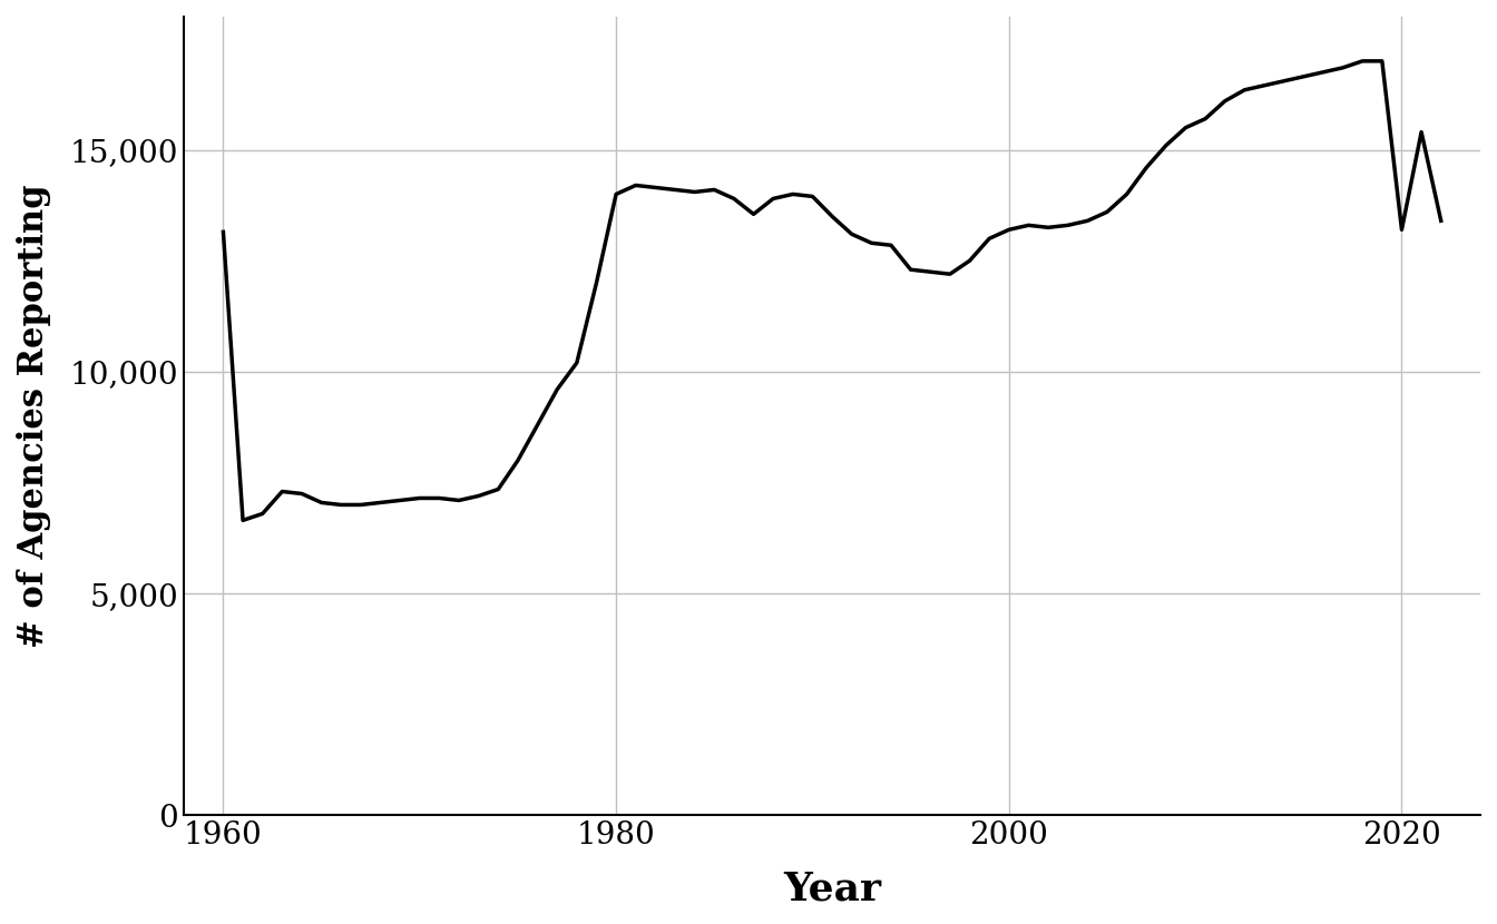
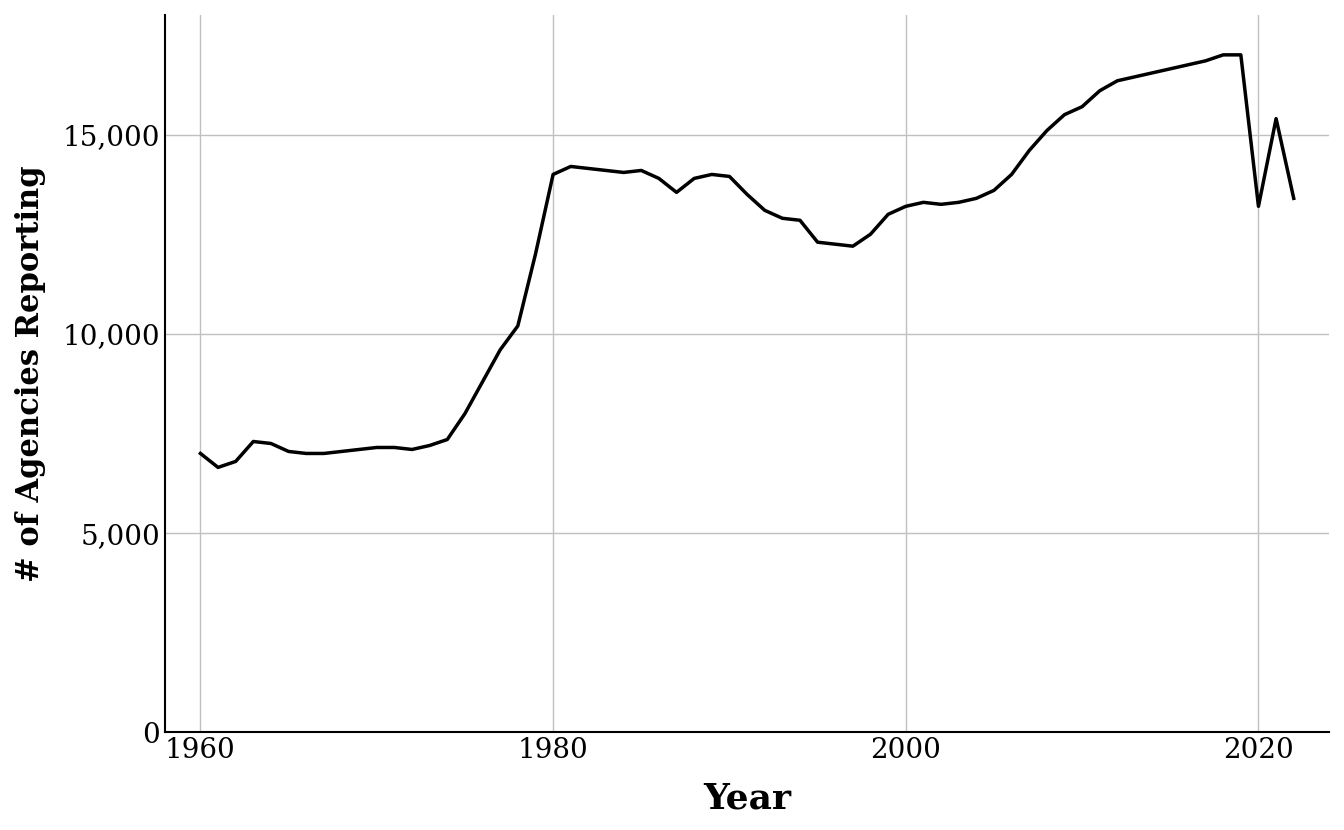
1960: 13,150 -> 7,000
